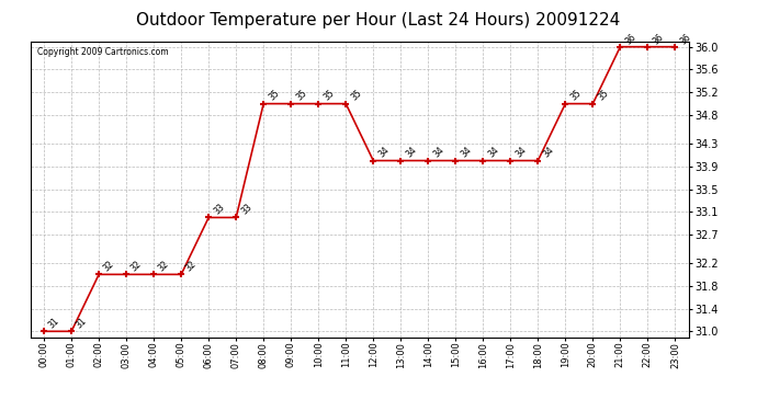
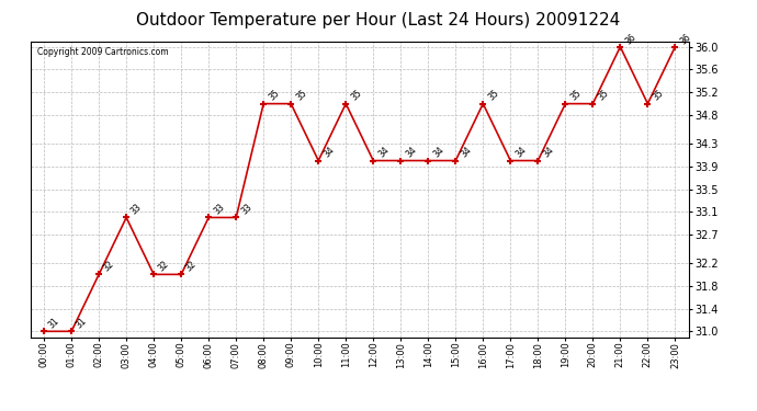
03:00: 32 -> 33
10:00: 35 -> 34
16:00: 34 -> 35
22:00: 36 -> 35
